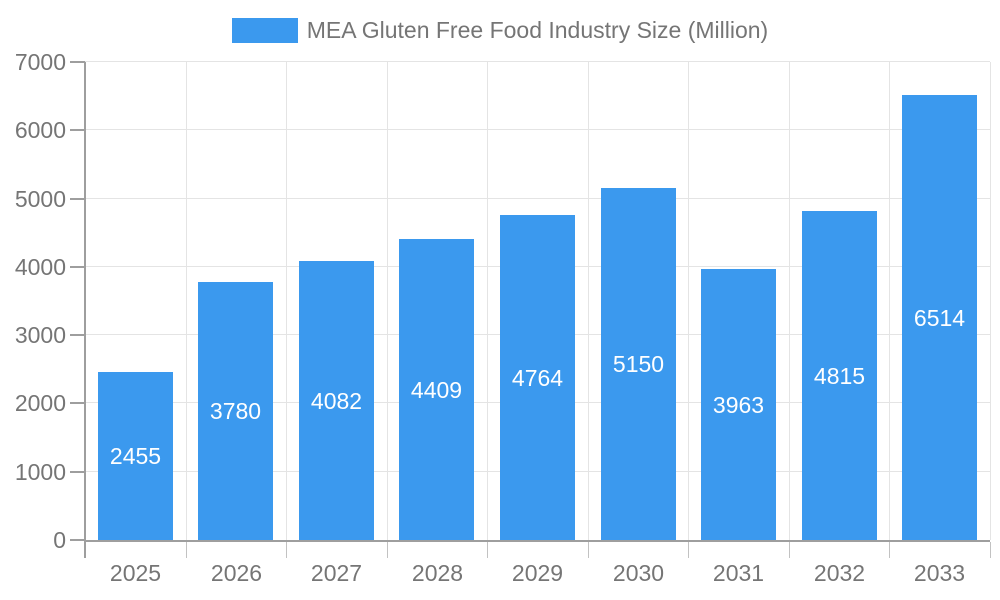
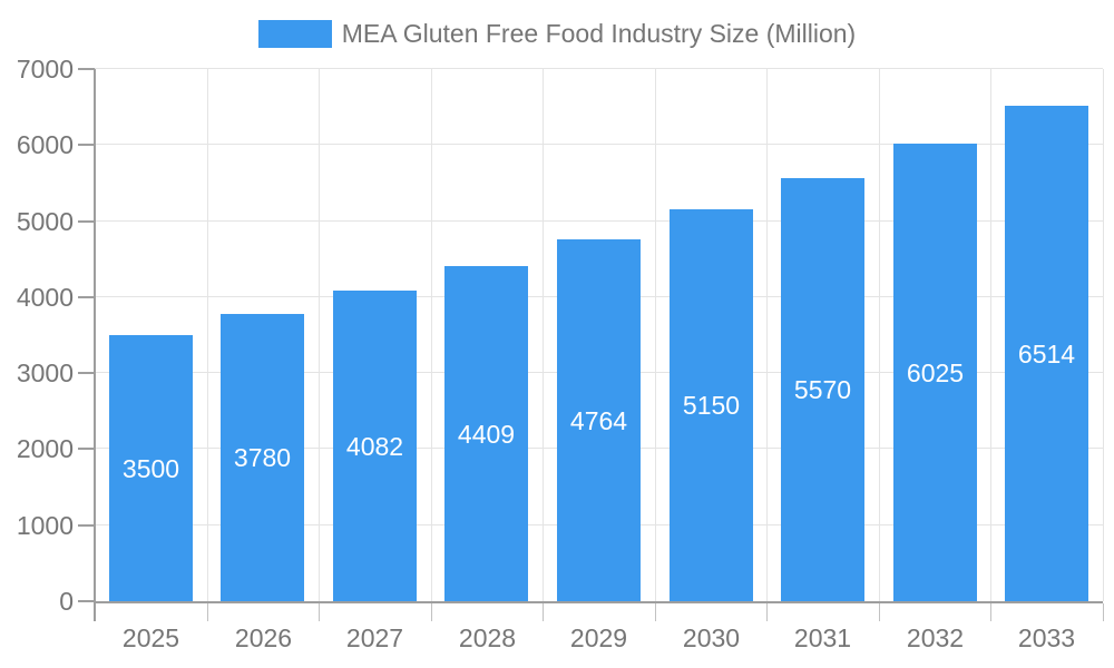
2025: 2455 -> 3500
2031: 3963 -> 5570
2032: 4815 -> 6025
